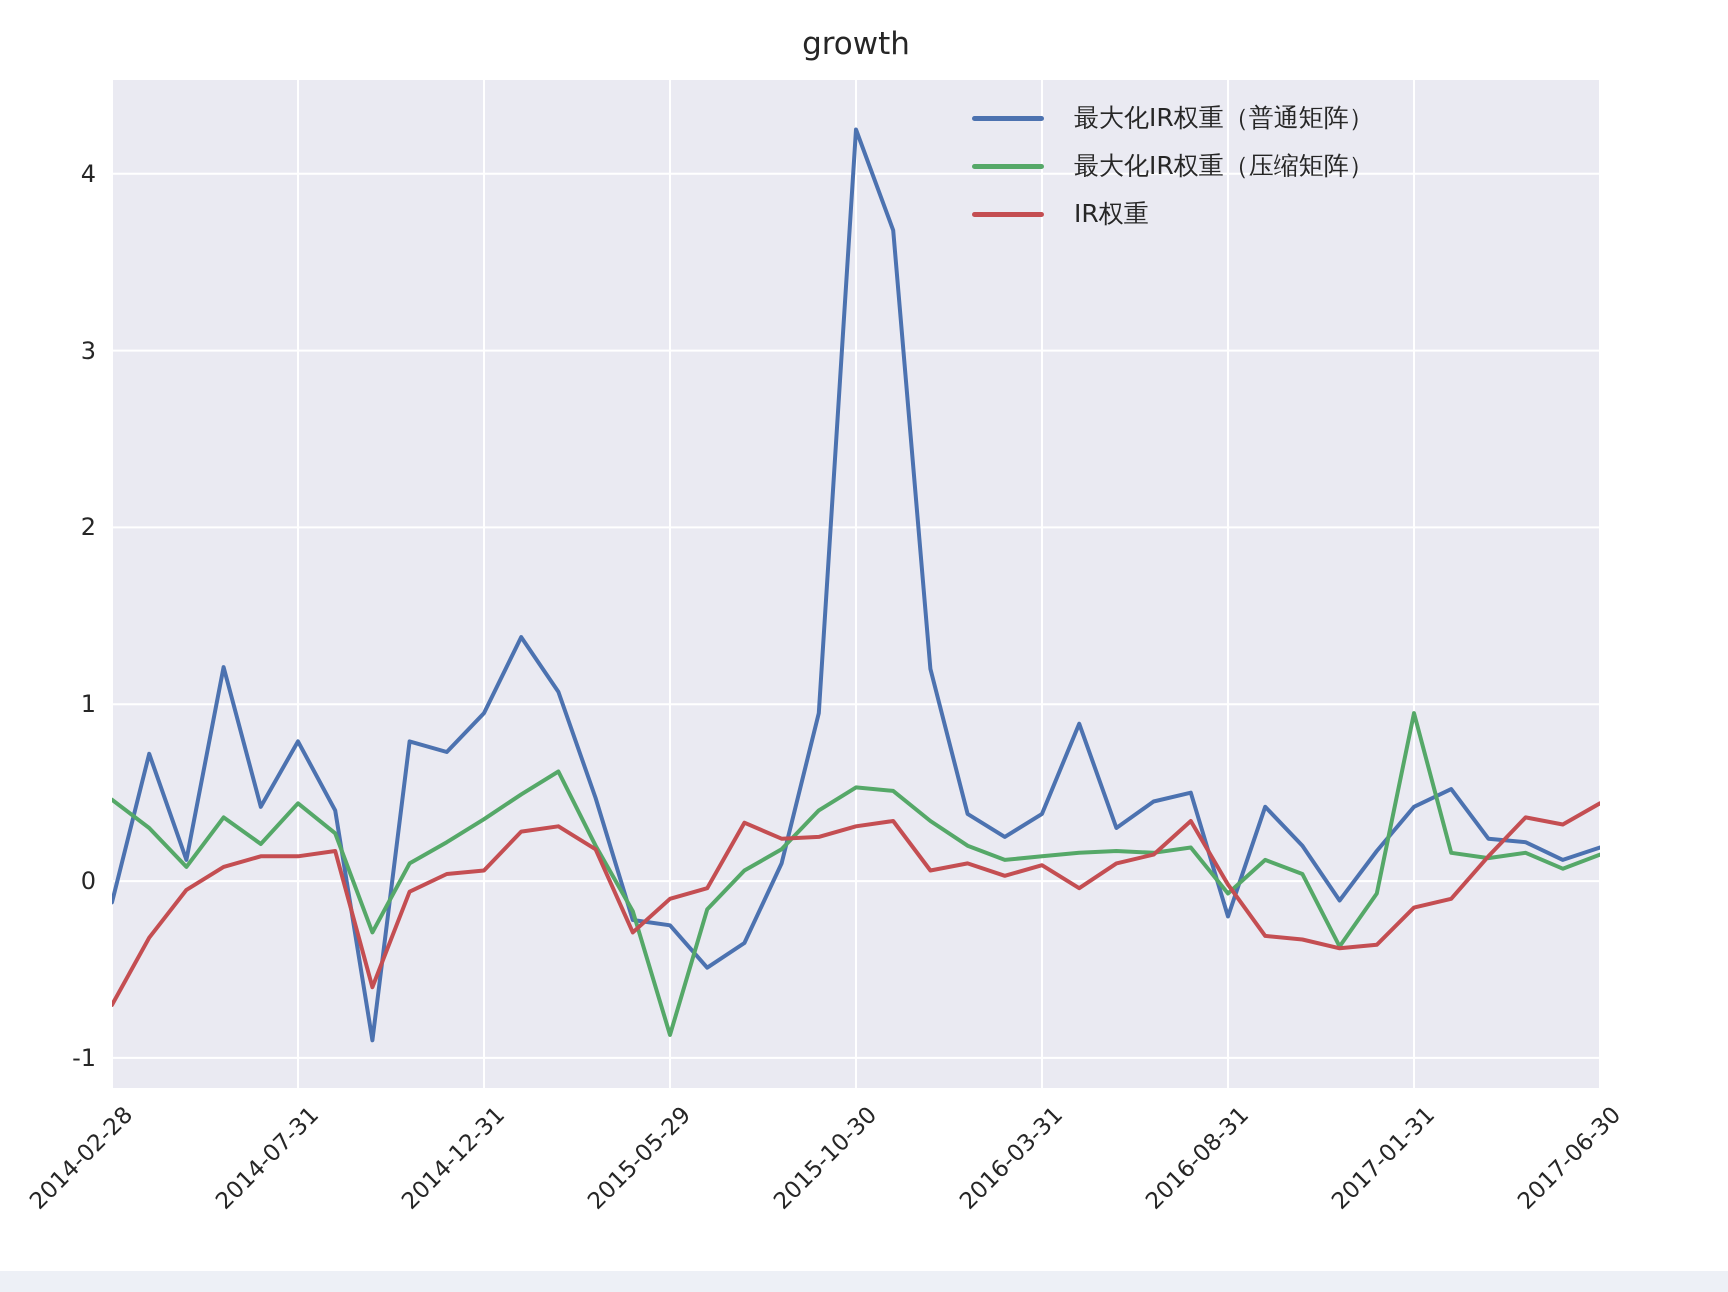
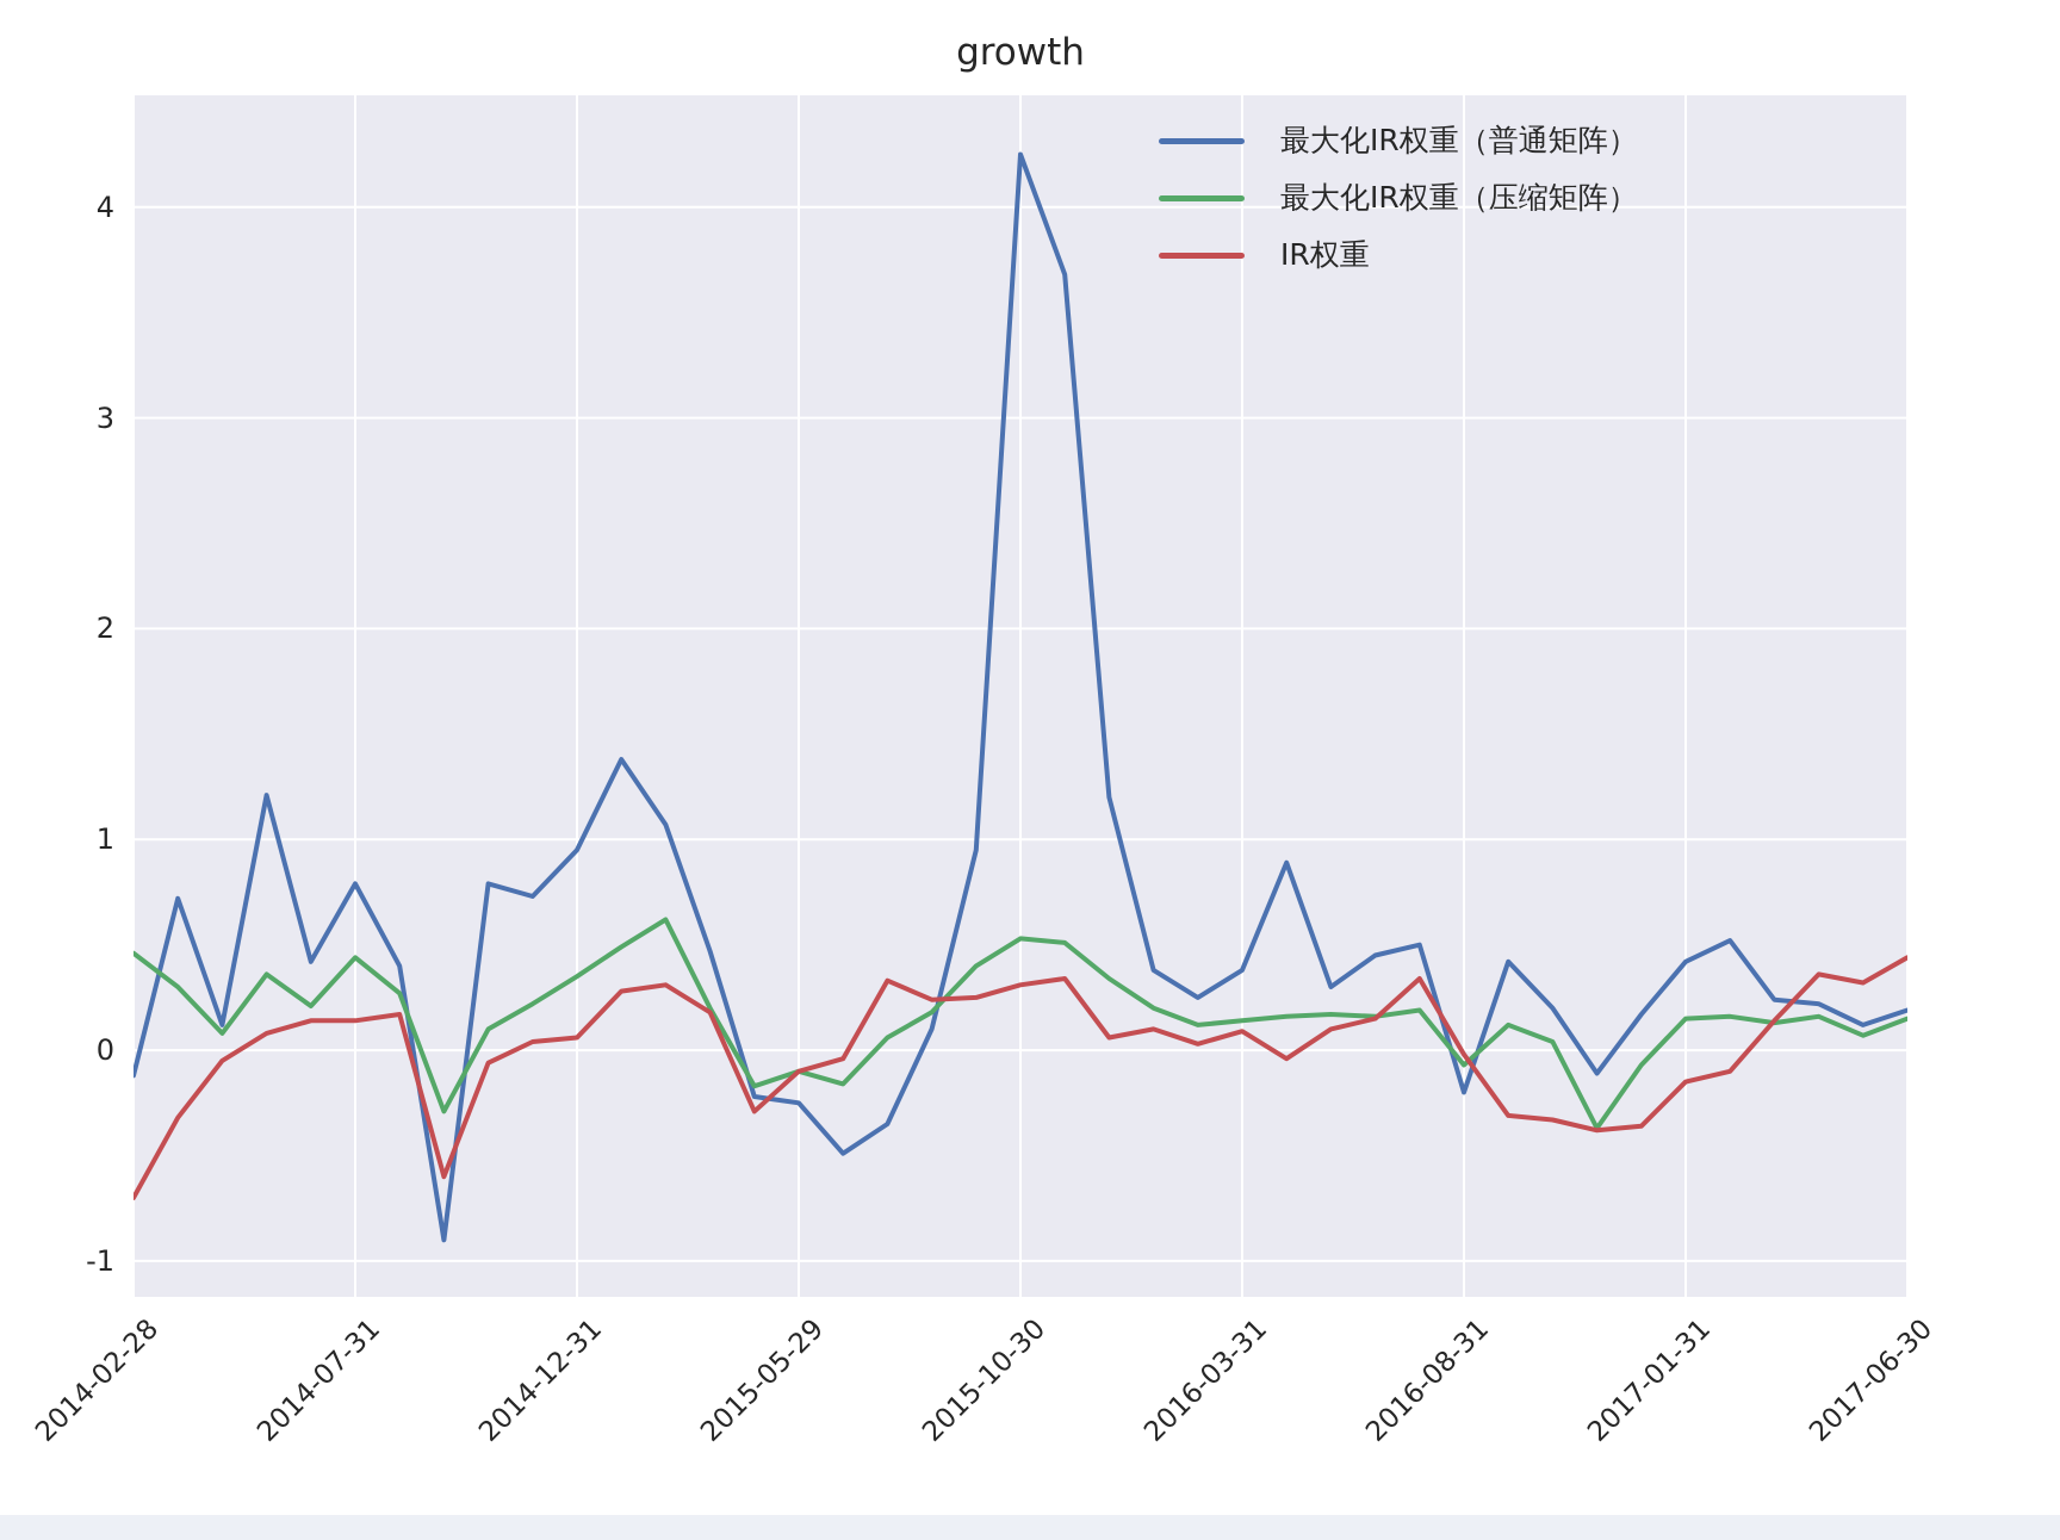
最大化IR权重（压缩矩阵）/2015-05-29: -0.87 -> -0.10
最大化IR权重（压缩矩阵）/2017-01-31: 0.95 -> 0.15
